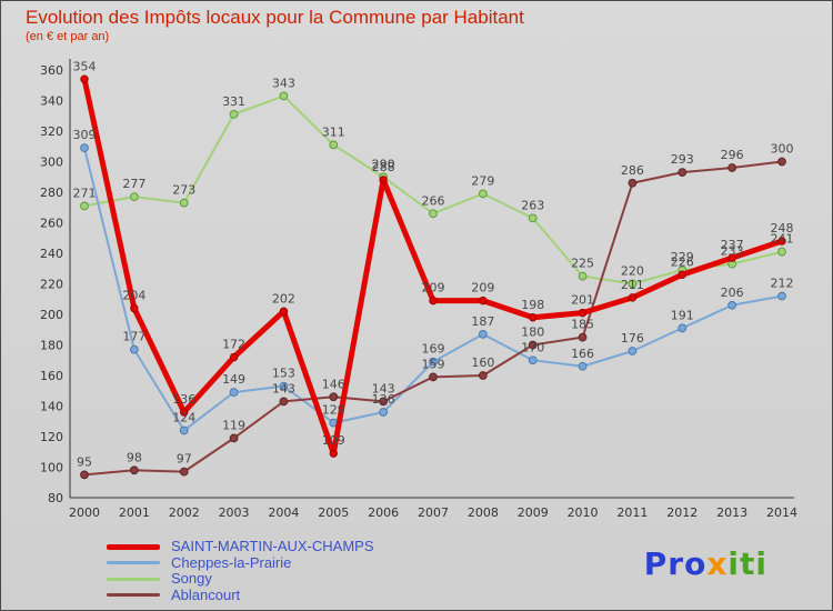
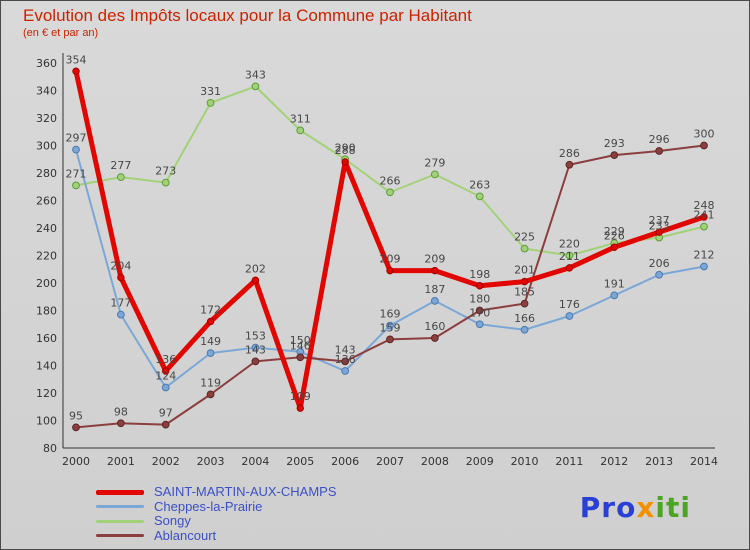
Cheppes-la-Prairie/2000: 309 -> 297
Cheppes-la-Prairie/2005: 129 -> 150
